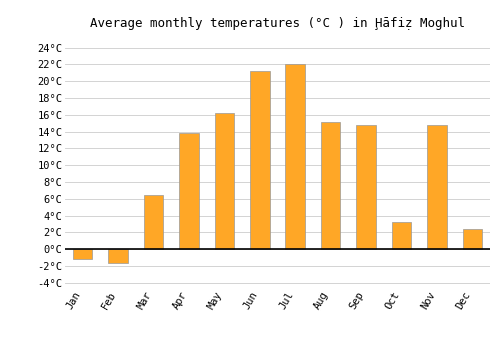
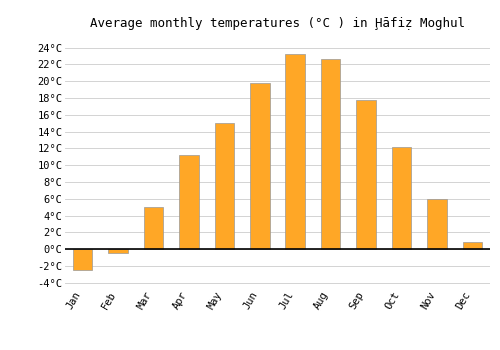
Jan: -1.2°C -> -2.5°C
Feb: -1.6°C -> -0.5°C
Mar: 6.4°C -> 5.0°C
Apr: 13.8°C -> 11.2°C
May: 16.2°C -> 15.0°C
Jun: 21.2°C -> 19.8°C
Jul: 22.0°C -> 23.2°C
Aug: 15.2°C -> 22.6°C
Sep: 14.8°C -> 17.8°C
Oct: 3.2°C -> 12.2°C
Nov: 14.8°C -> 6.0°C
Dec: 2.4°C -> 0.8°C
